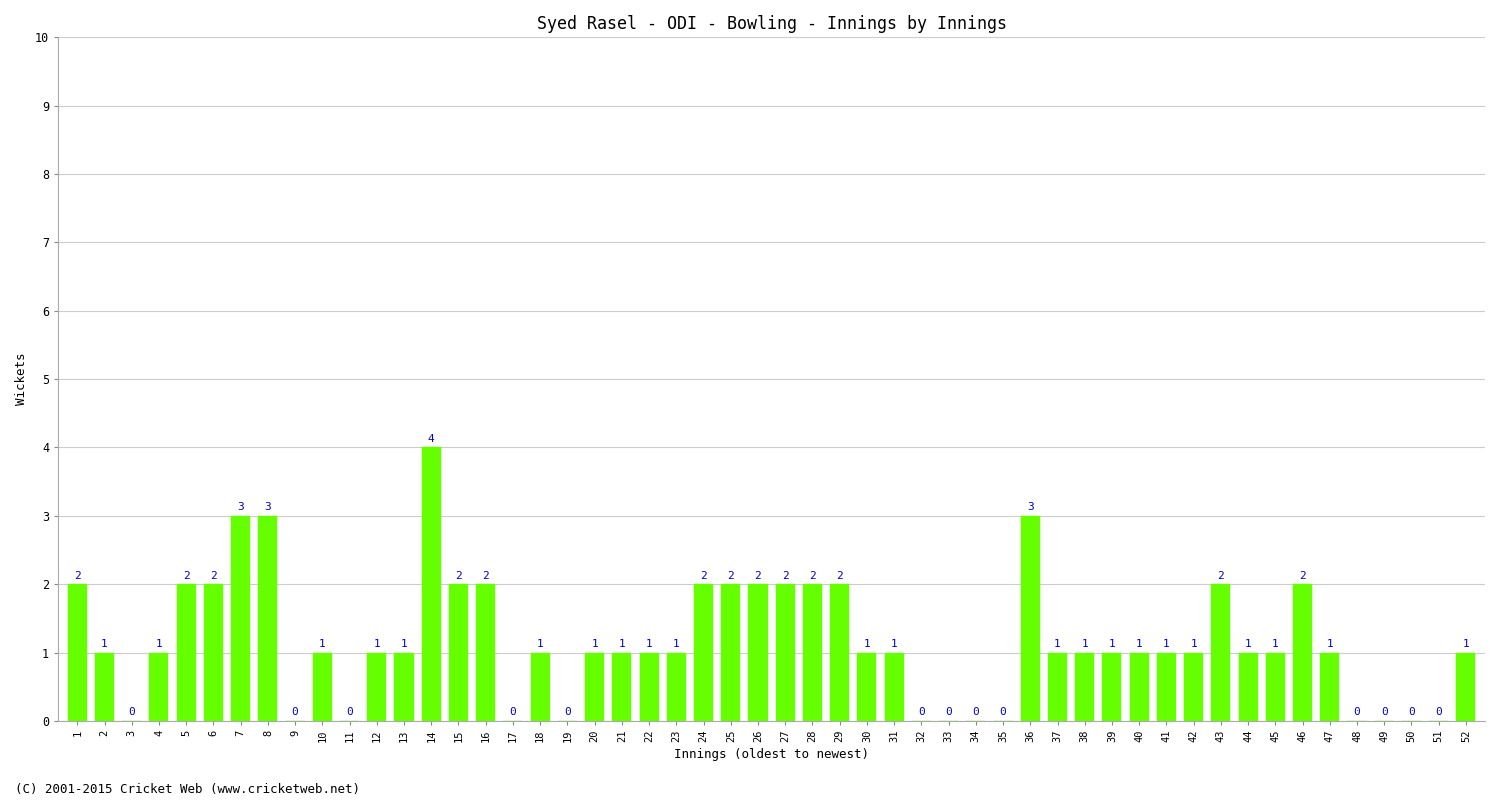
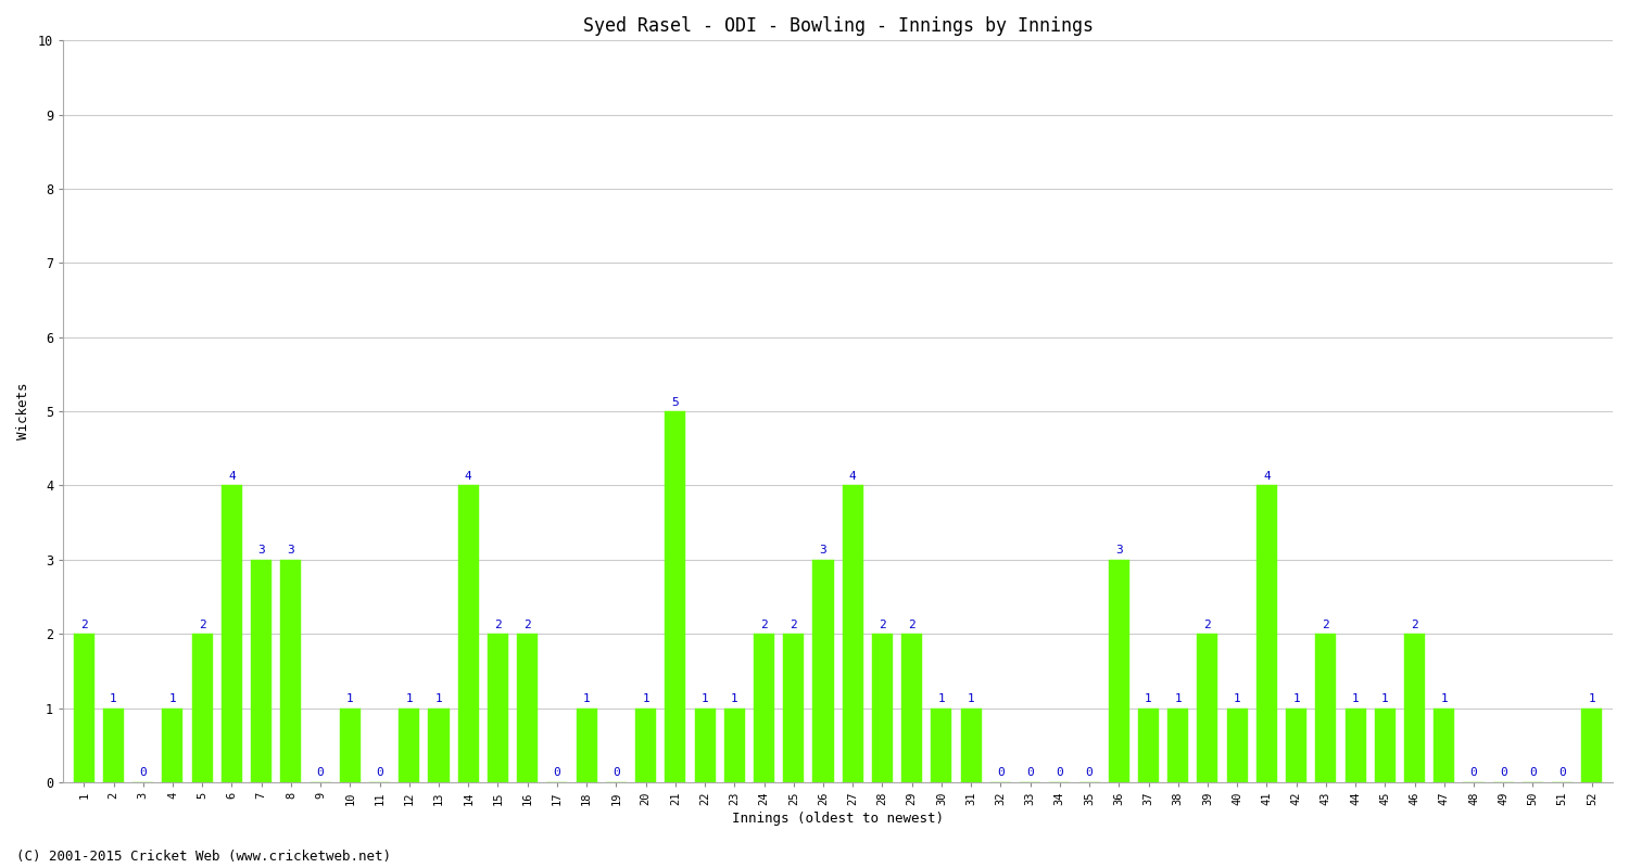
6: 2 -> 4
21: 1 -> 5
26: 2 -> 3
27: 2 -> 4
39: 1 -> 2
41: 1 -> 4
